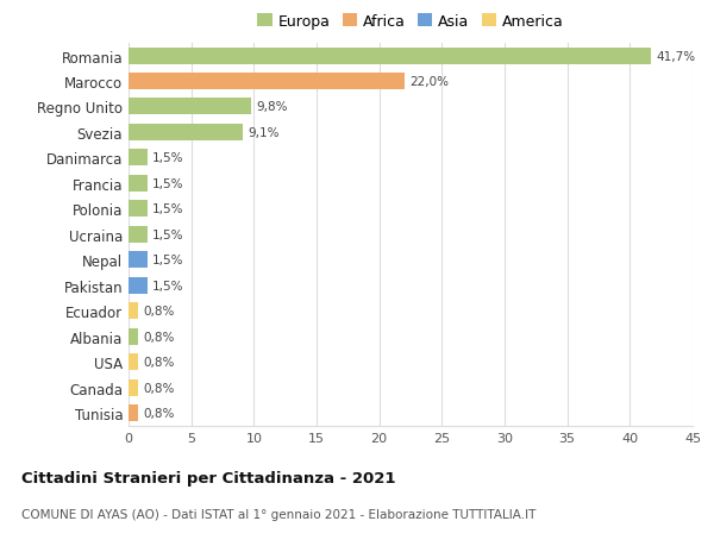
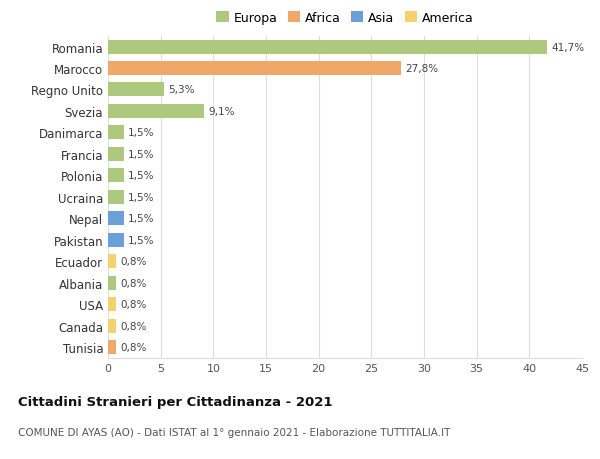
Marocco: 22,0% -> 27,8%
Regno Unito: 9,8% -> 5,3%
